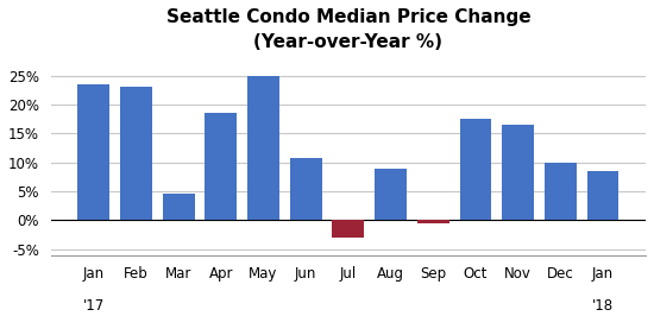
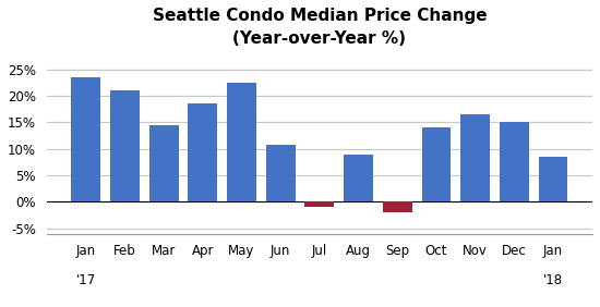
Feb: 23.0% -> 21.0%
Mar: 4.5% -> 14.5%
May: 25.0% -> 22.5%
Jul: -3.0% -> -1.0%
Sep: -0.5% -> -2.0%
Oct: 17.5% -> 14.0%
Dec: 10.0% -> 15.0%
